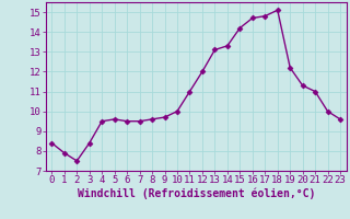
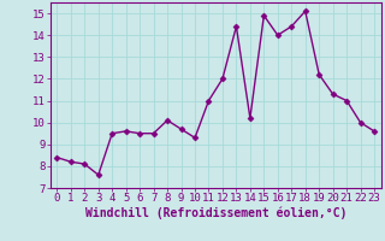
1: 7.9 -> 8.2
2: 7.5 -> 8.1
3: 8.4 -> 7.6
8: 9.6 -> 10.1
10: 10.0 -> 9.3
13: 13.1 -> 14.4
14: 13.3 -> 10.2
15: 14.2 -> 14.9
16: 14.7 -> 14.0
17: 14.8 -> 14.4
